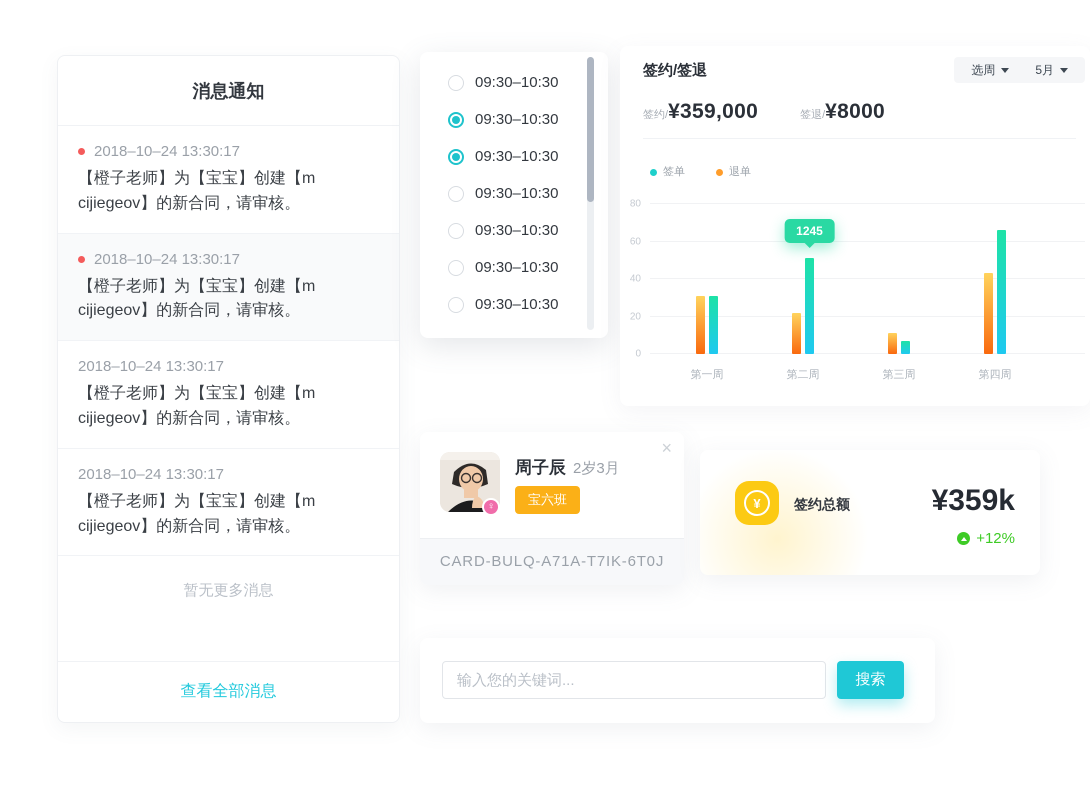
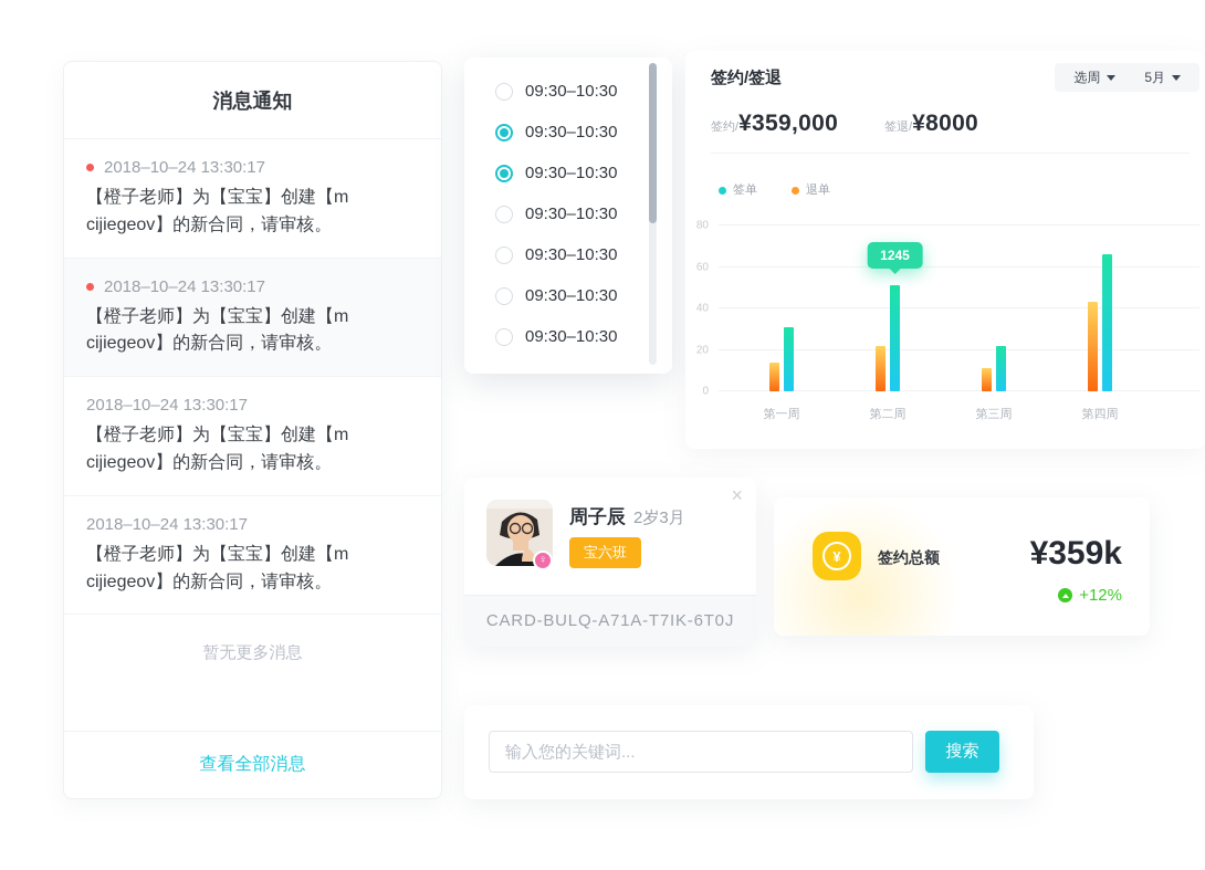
退单/第一周: 31 -> 14
签单/第三周: 7 -> 22
